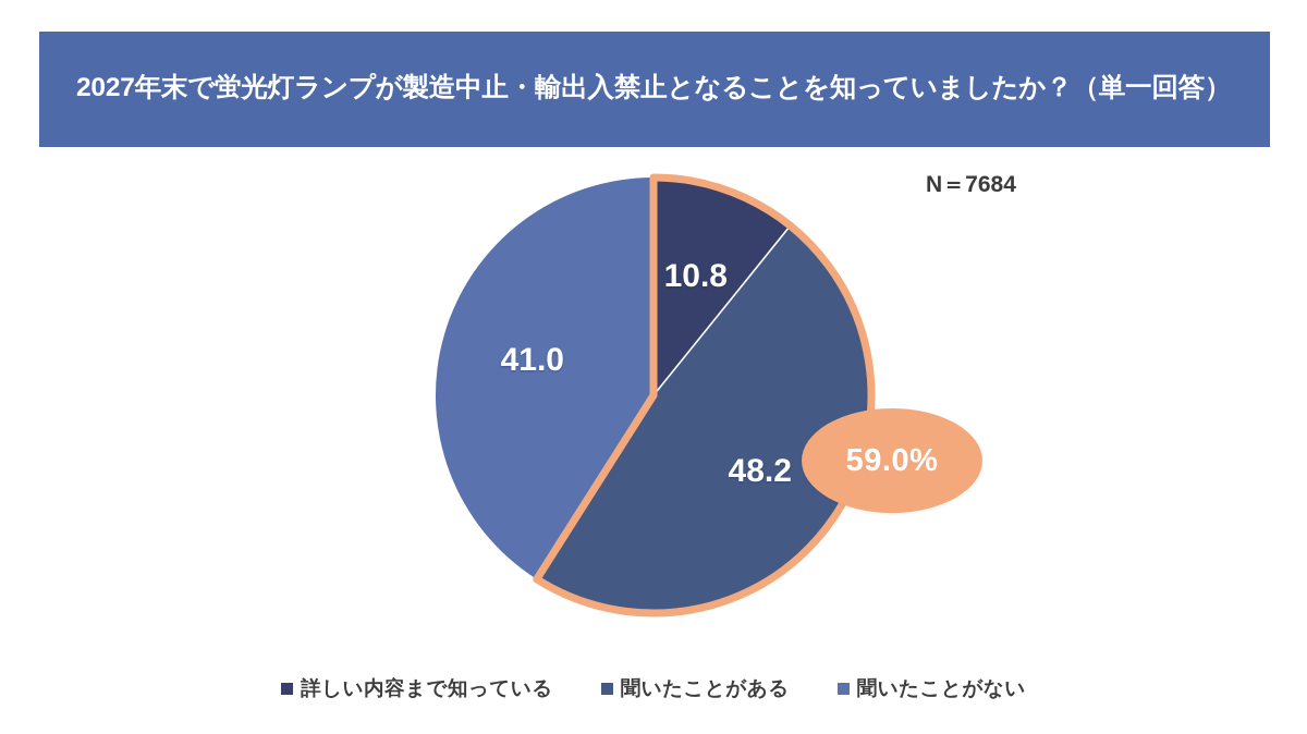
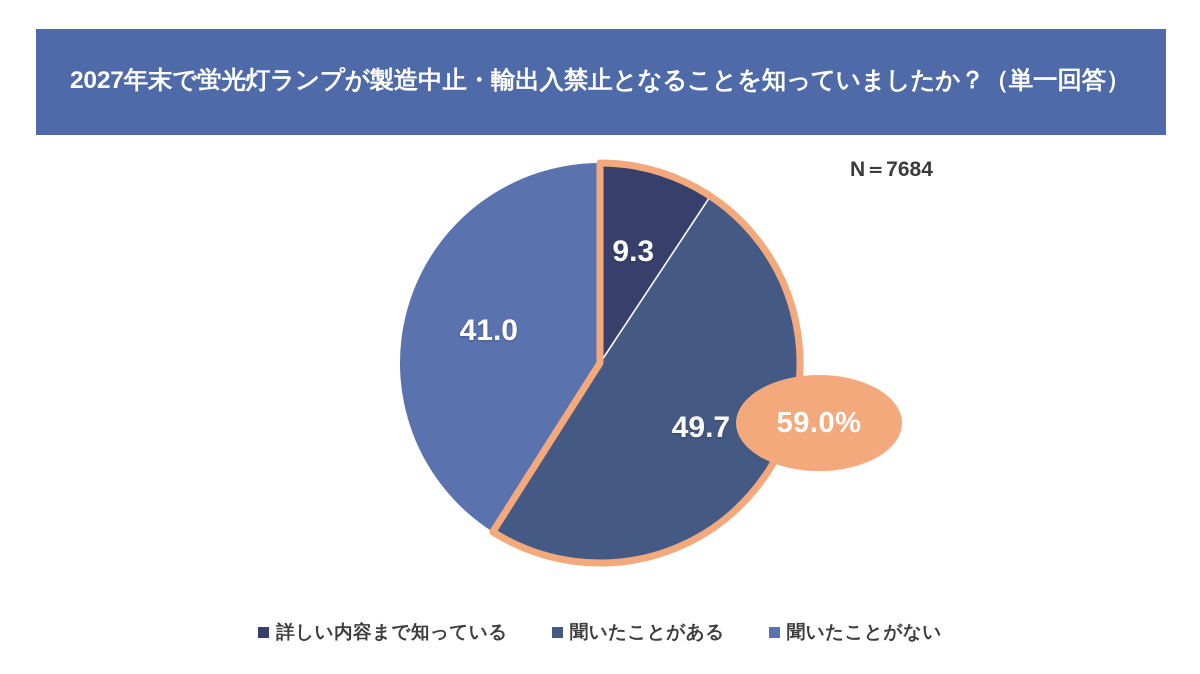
詳しい内容まで知っている: 10.8 -> 9.3
聞いたことがある: 48.2 -> 49.7
